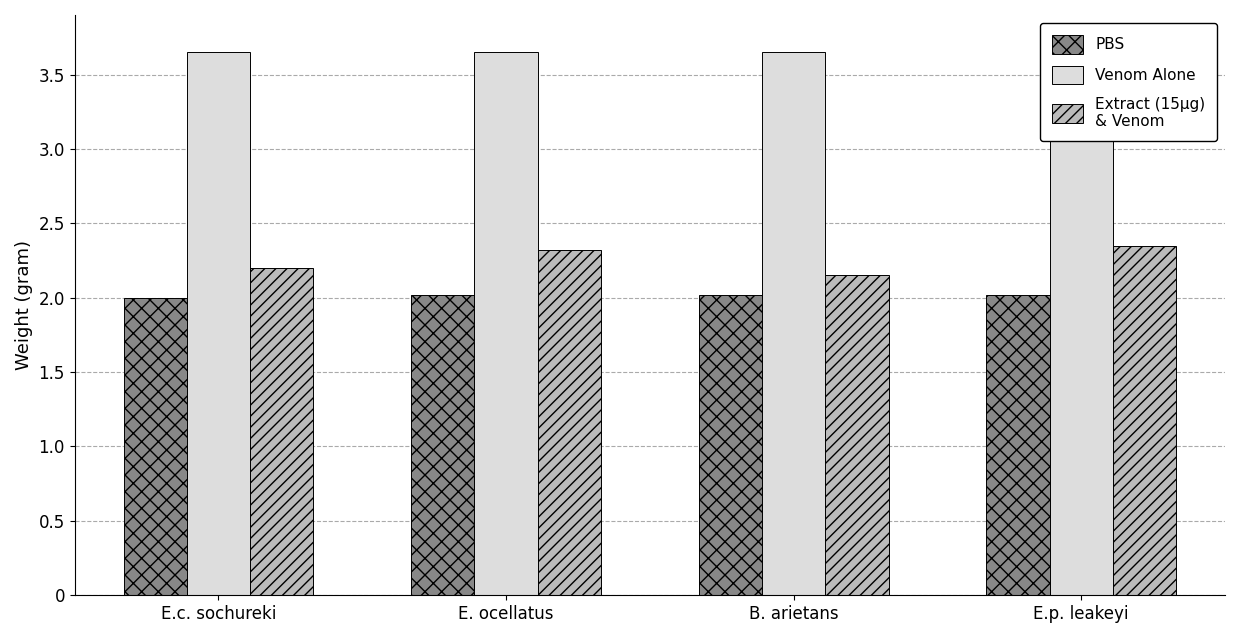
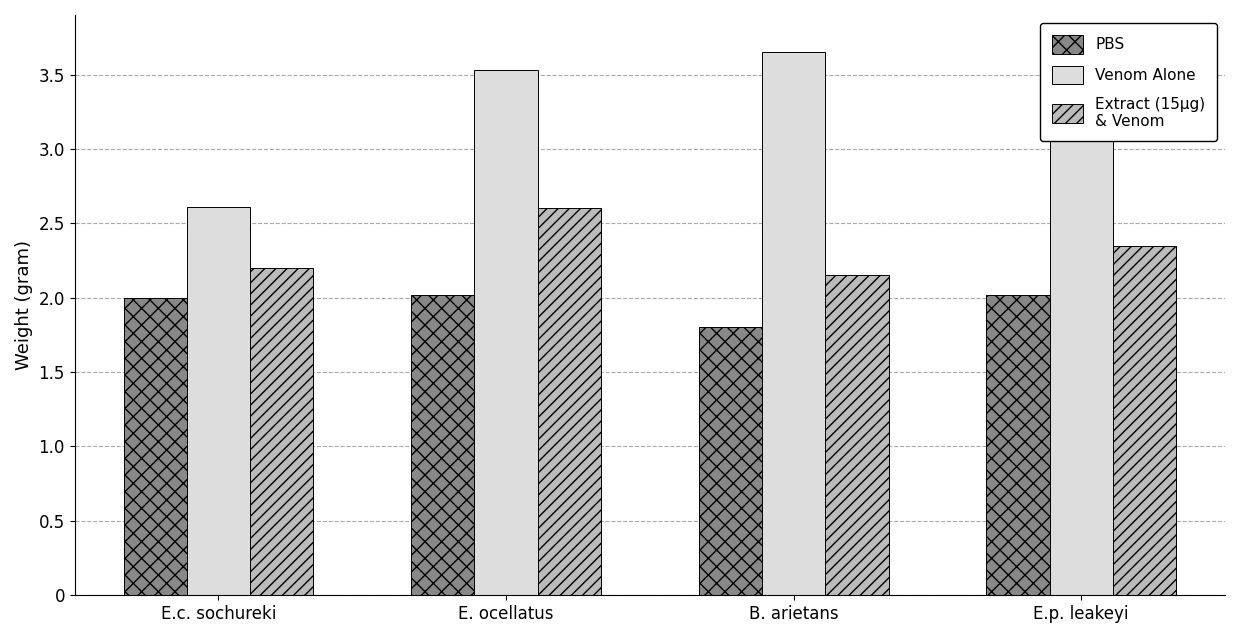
Venom Alone/E.c. sochureki: 3.65 -> 2.61
Venom Alone/E. ocellatus: 3.65 -> 3.53
Extract (15μg) & Venom/E. ocellatus: 2.32 -> 2.60
PBS/B. arietans: 2.02 -> 1.80
